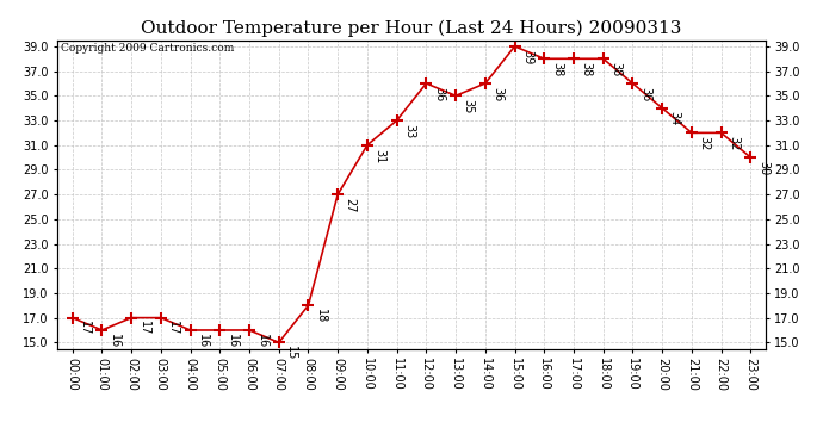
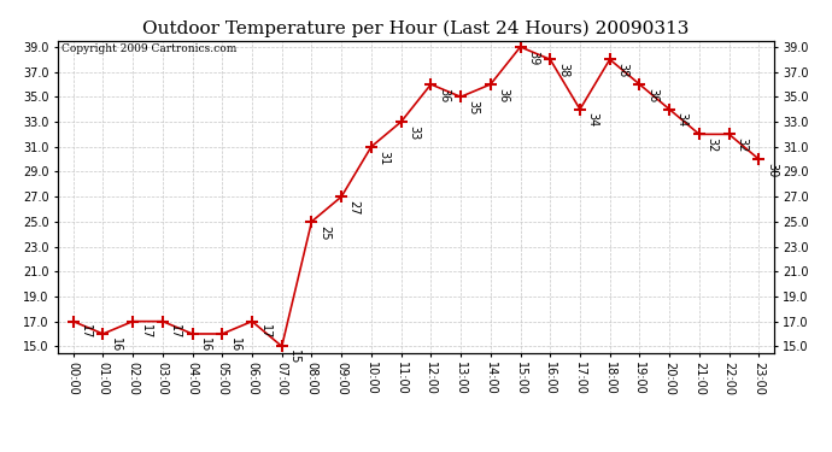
06:00: 16 -> 17
08:00: 18 -> 25
17:00: 38 -> 34
